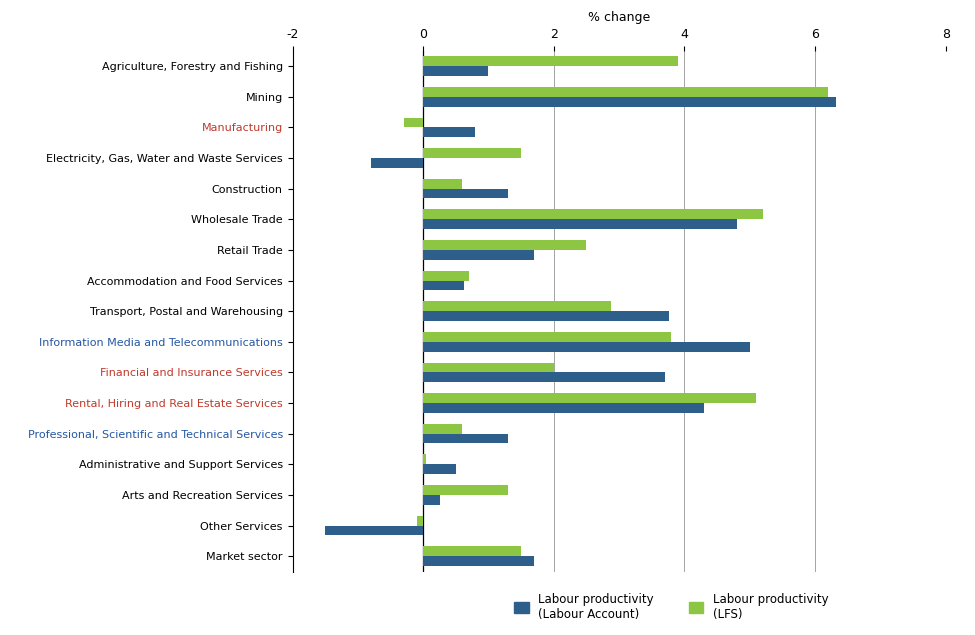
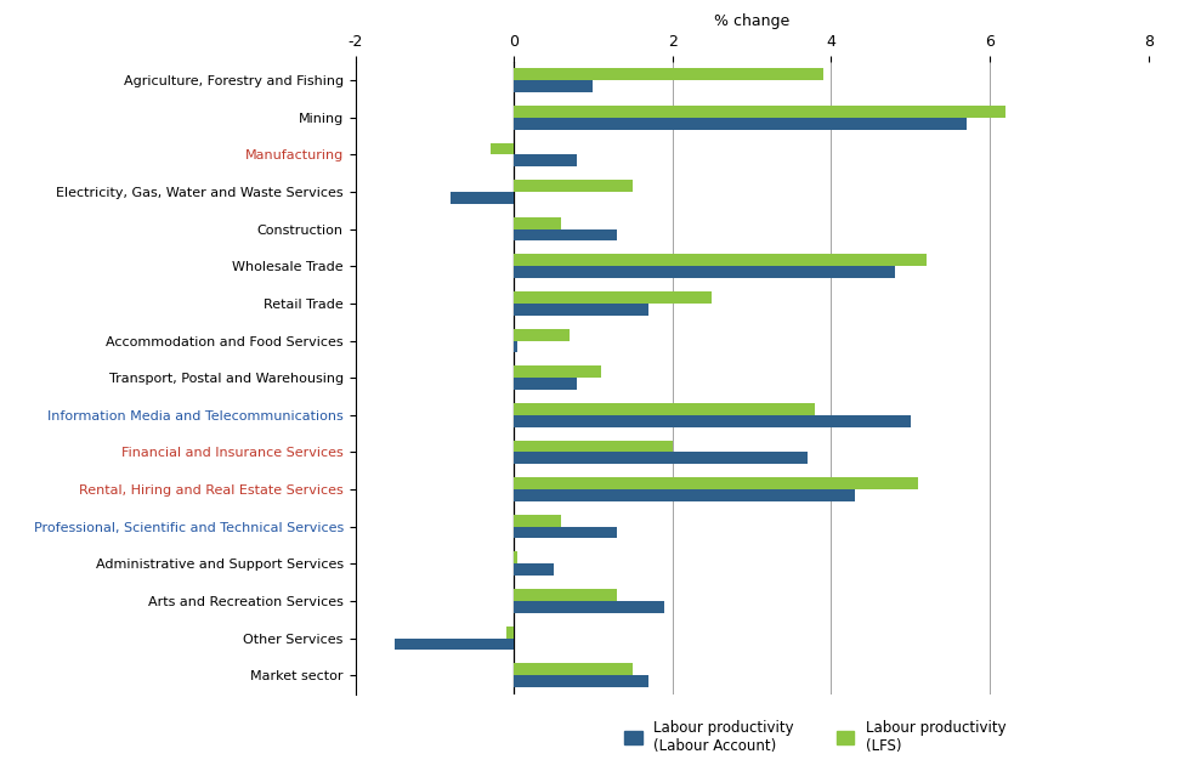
Labour productivity (Labour Account)/Mining: 6.32 -> 5.70
Labour productivity (Labour Account)/Accommodation and Food Services: 0.62 -> 0.05
Labour productivity (LFS)/Transport, Postal and Warehousing: 2.88 -> 1.10
Labour productivity (Labour Account)/Transport, Postal and Warehousing: 3.76 -> 0.80
Labour productivity (Labour Account)/Arts and Recreation Services: 0.26 -> 1.90
